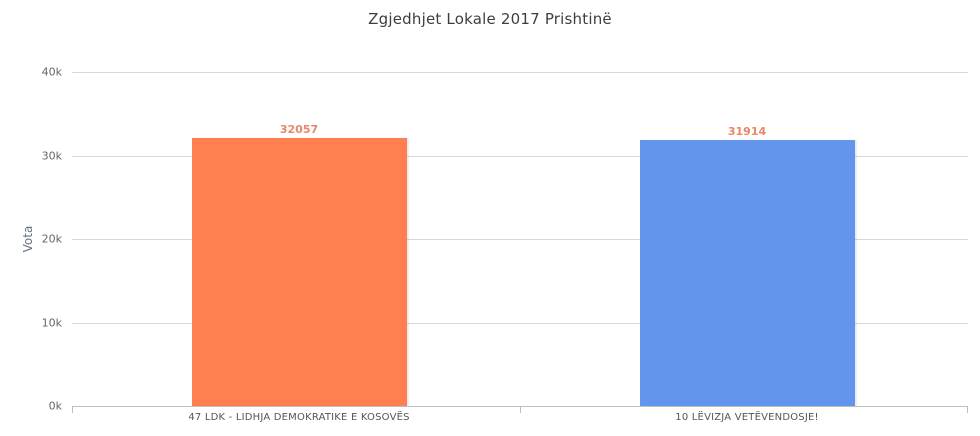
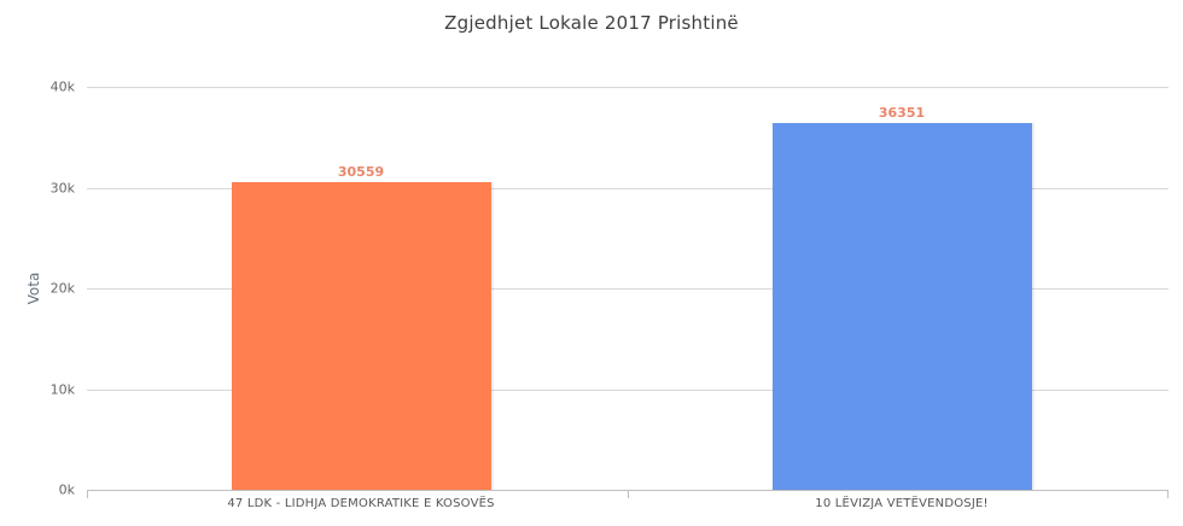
47 LDK - LIDHJA DEMOKRATIKE E KOSOVËS: 32057 -> 30559
10 LËVIZJA VETËVENDOSJE!: 31914 -> 36351
